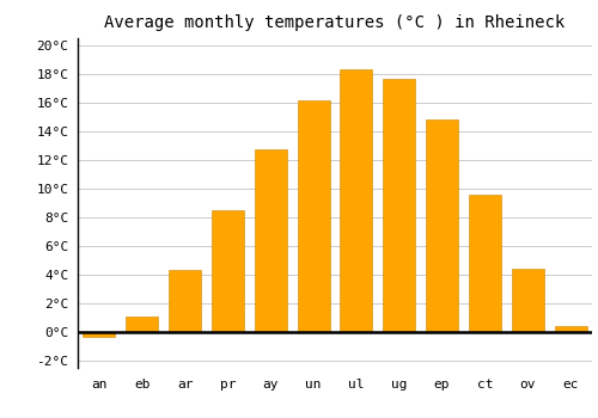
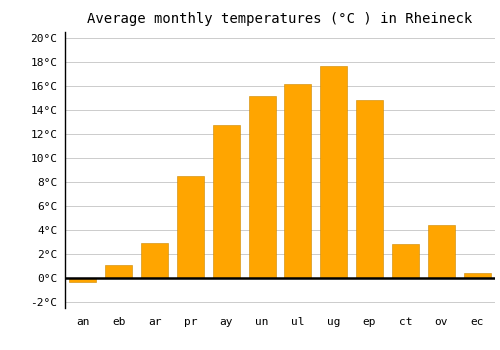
ar: 4.3°C -> 2.9°C
un: 16.1°C -> 15.1°C
ul: 18.3°C -> 16.1°C
ct: 9.6°C -> 2.8°C
